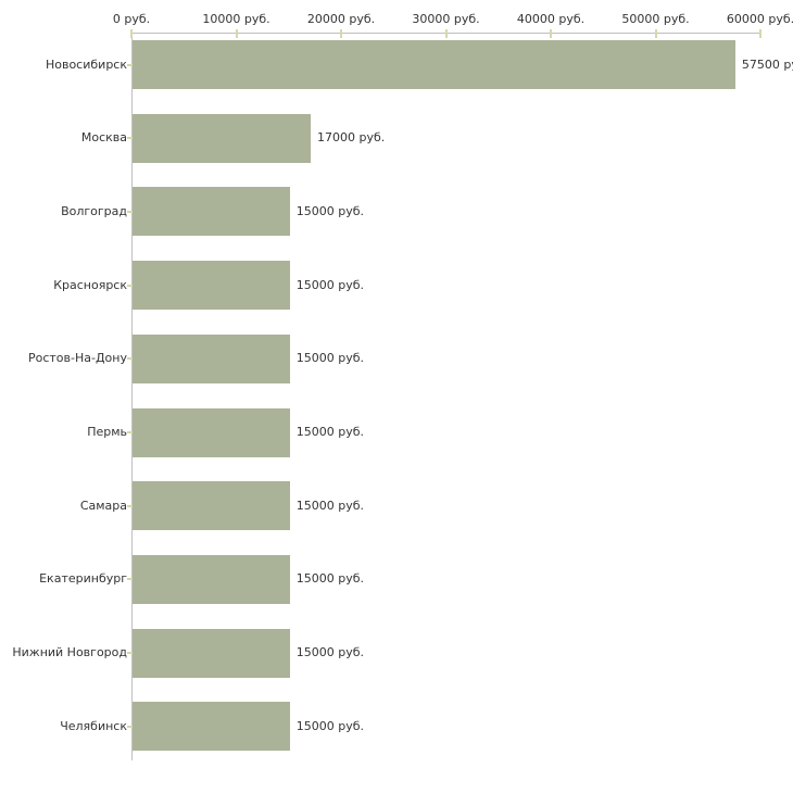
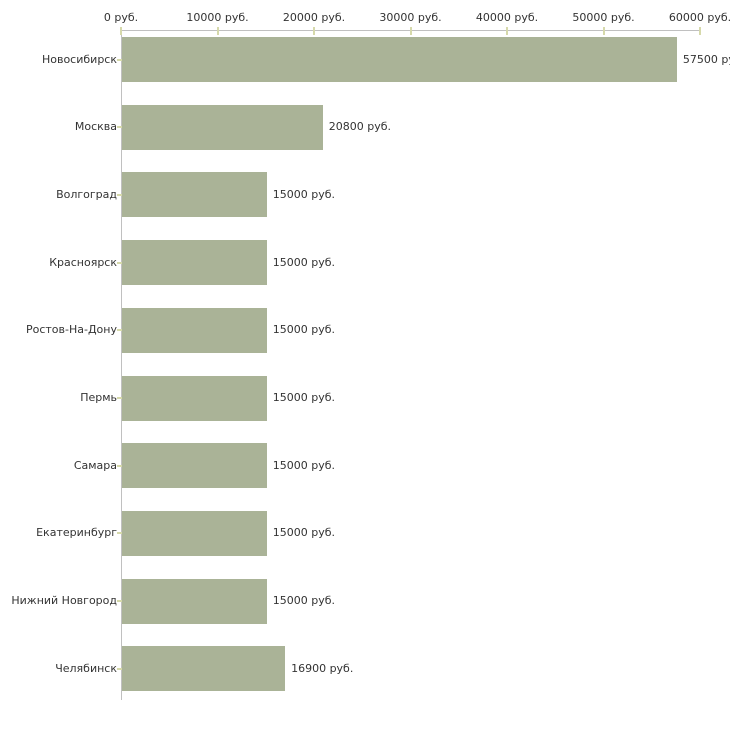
Москва: 17000 -> 20800
Челябинск: 15000 -> 16900
